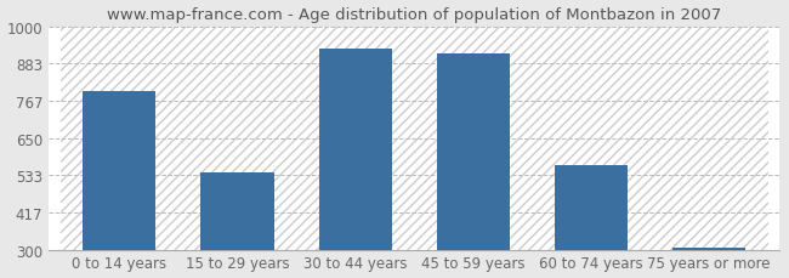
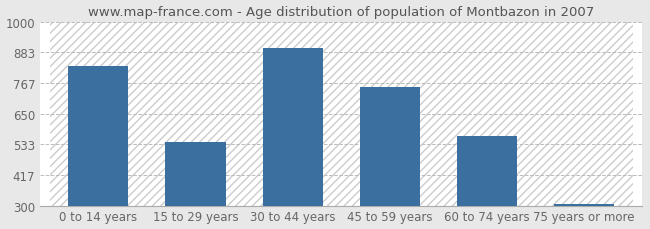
0 to 14 years: 795 -> 831
30 to 44 years: 930 -> 898
45 to 59 years: 915 -> 750
